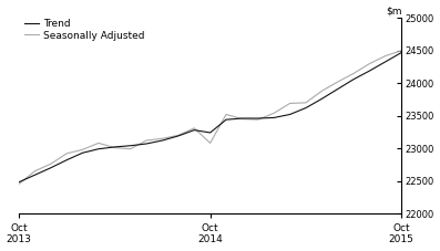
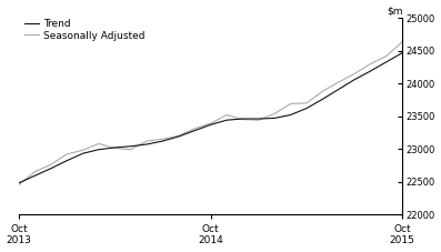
Trend/Oct 2014: 23240 -> 23370
Seasonally Adjusted/Oct 2014: 23080 -> 23390
Seasonally Adjusted/Oct 2015: 24500 -> 24640
